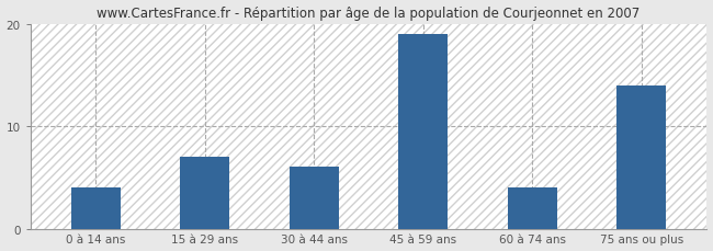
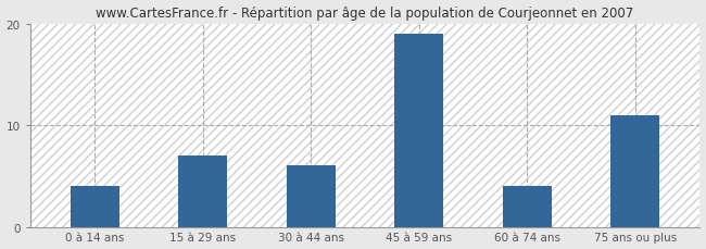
75 ans ou plus: 14 -> 11
